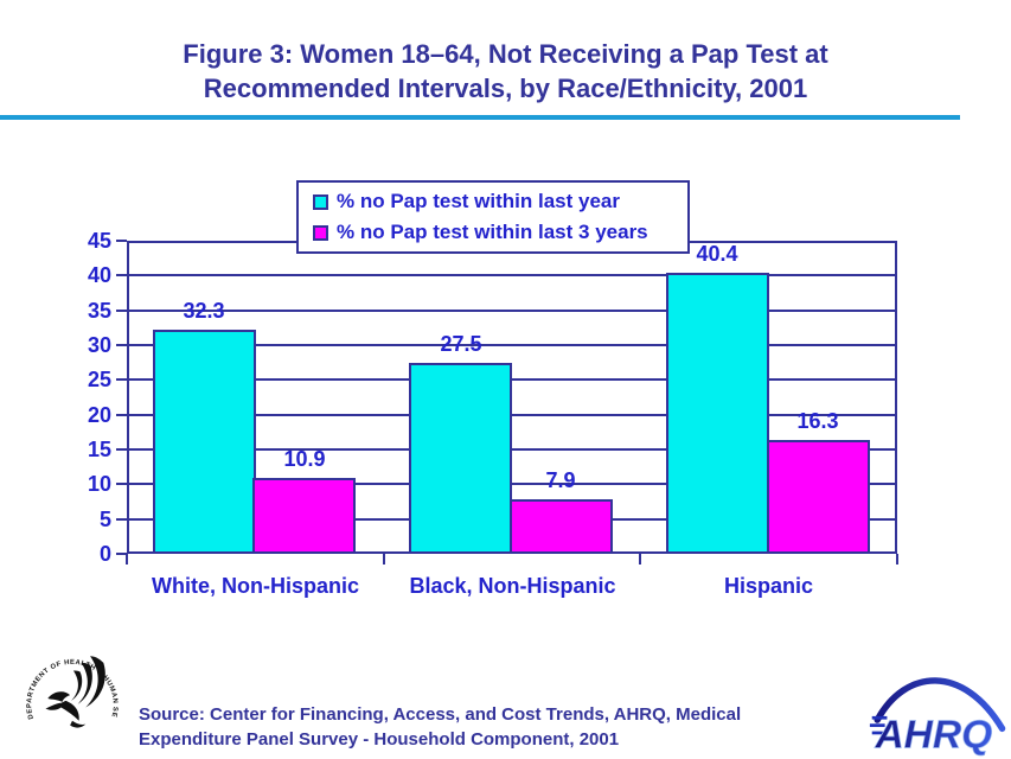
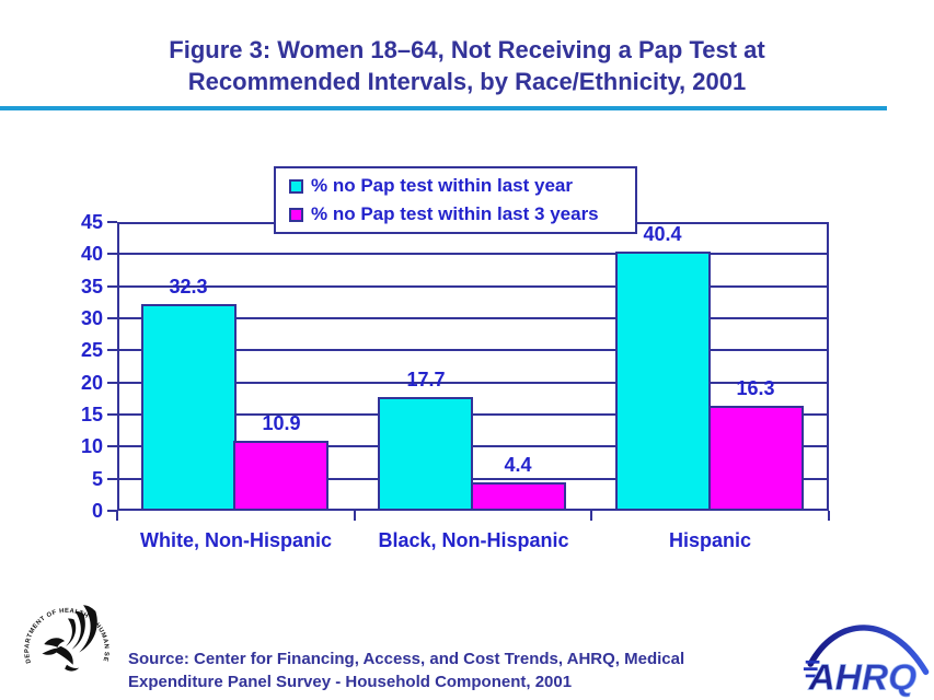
% no Pap test within last year/Black, Non-Hispanic: 27.5 -> 17.7
% no Pap test within last 3 years/Black, Non-Hispanic: 7.9 -> 4.4
